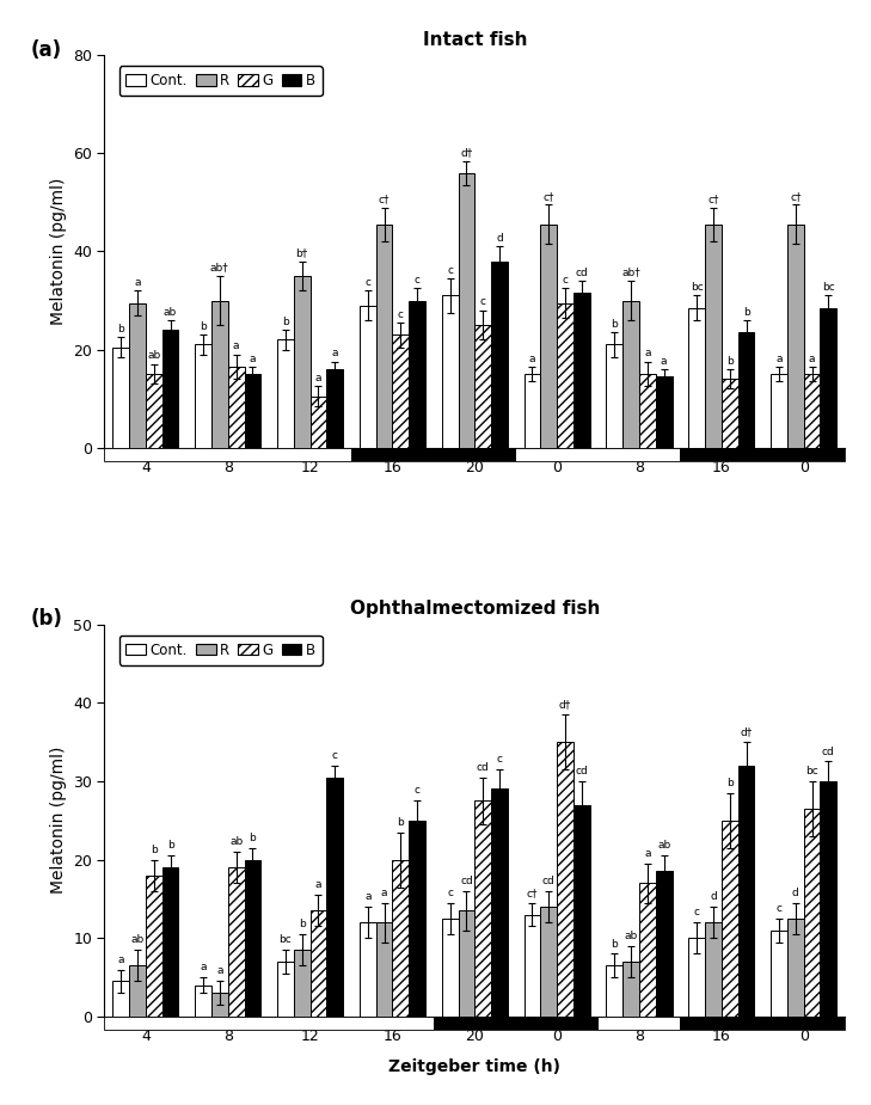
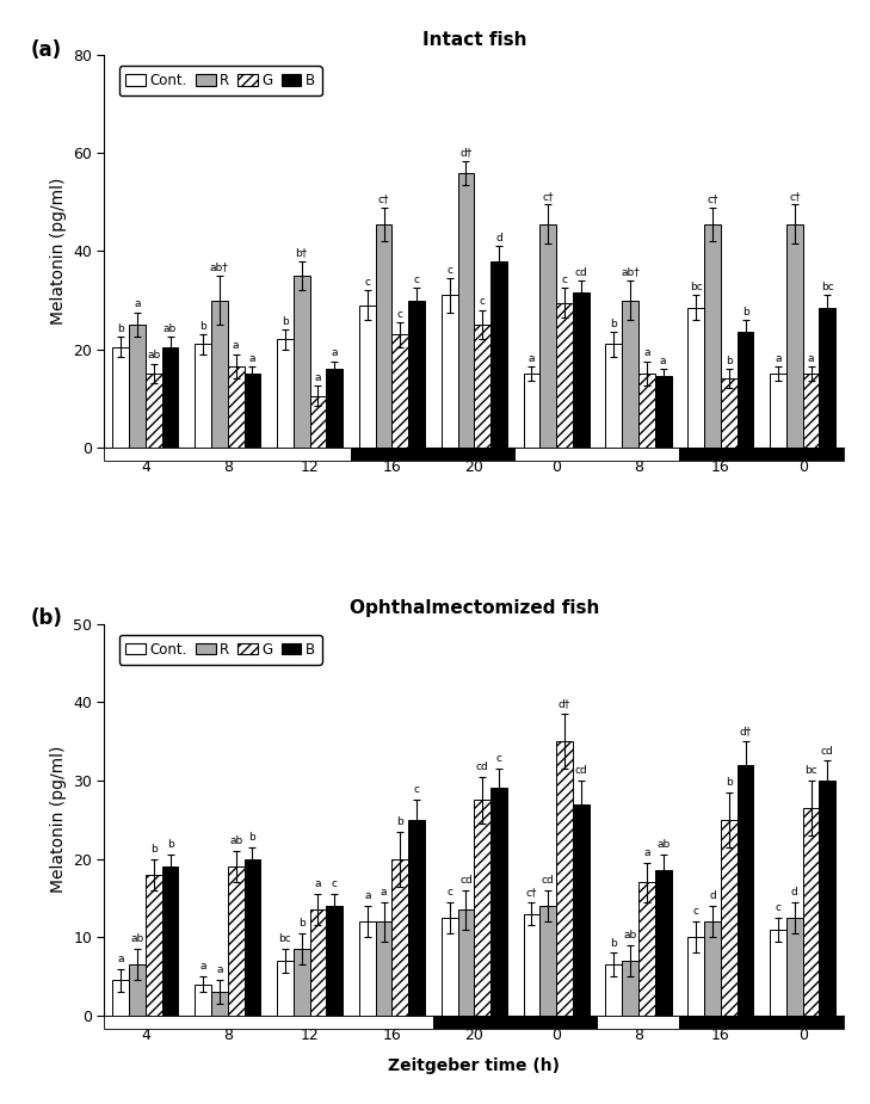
Intact fish/R/4: 29.5 -> 25.0
Intact fish/B/4: 24.0 -> 20.5
Ophthalmectomized fish/B/12: 30.4 -> 14.0
